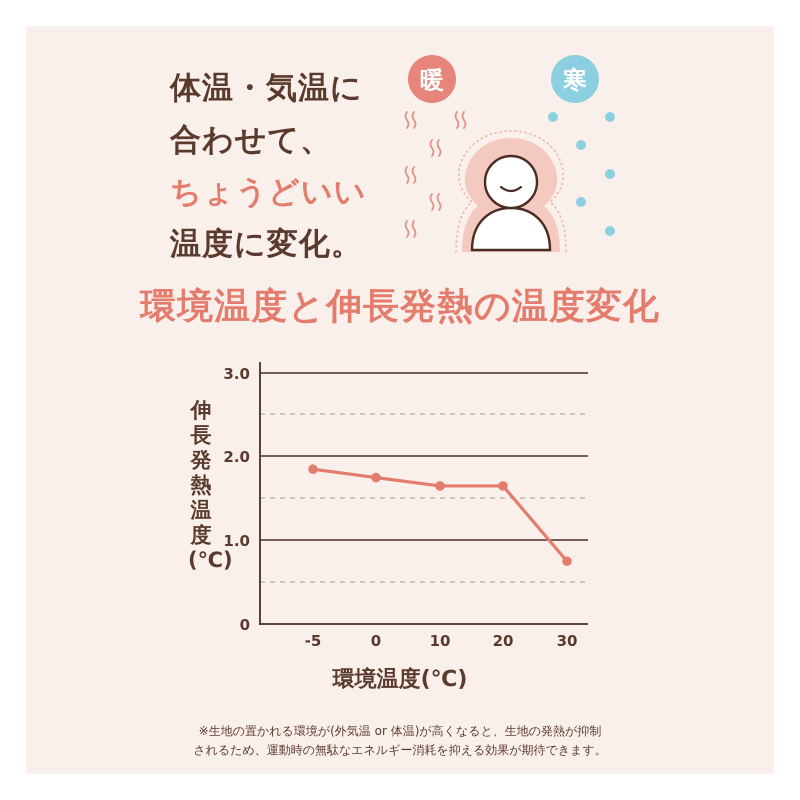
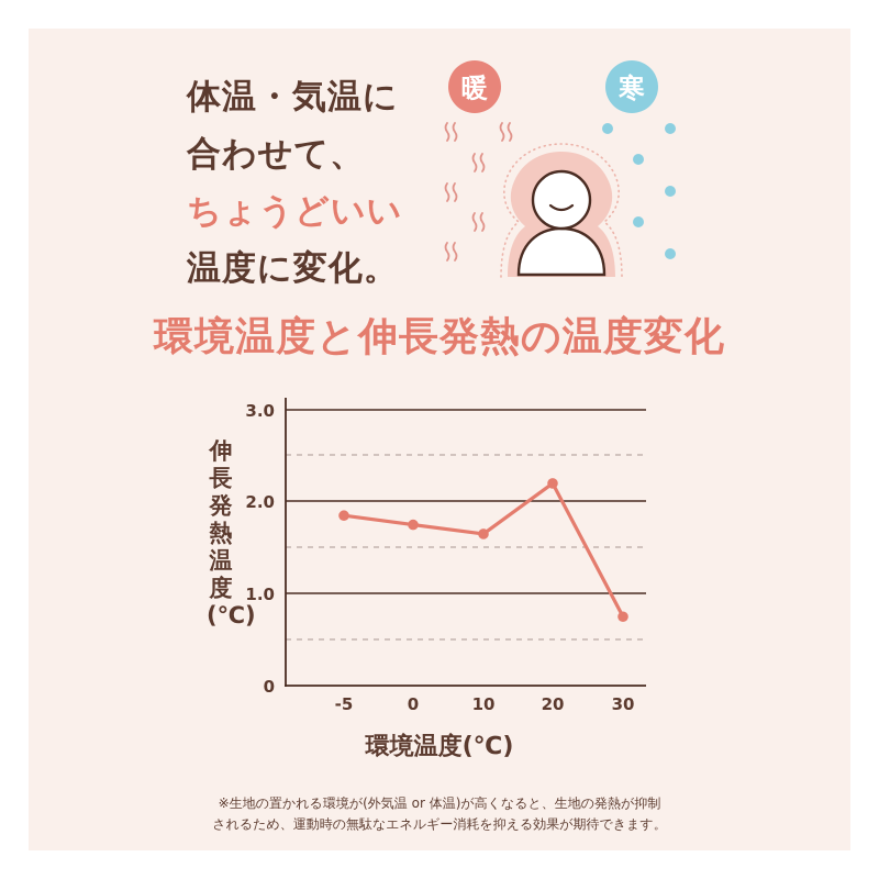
20: 1.6 -> 2.2
